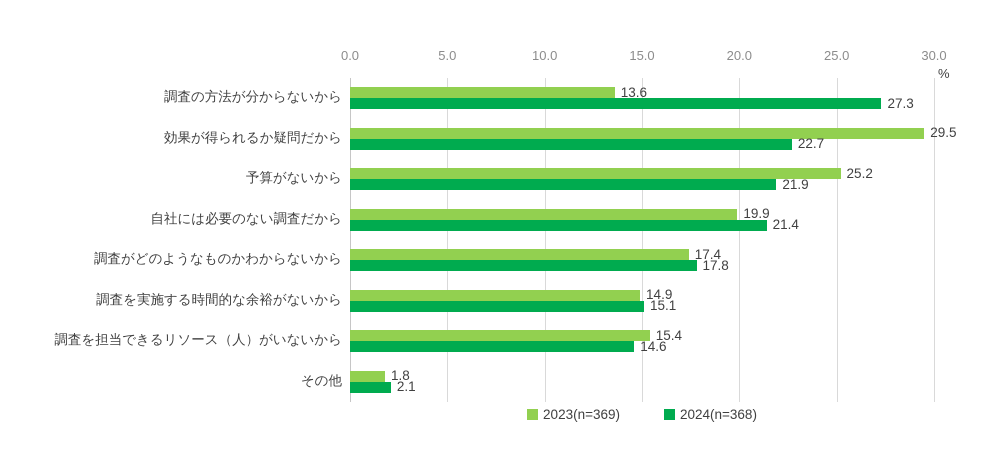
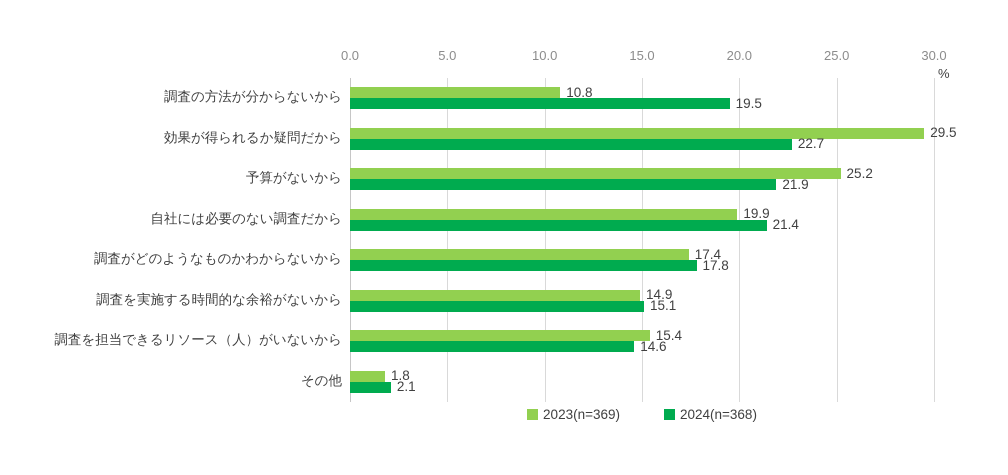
2023(n=369)/調査の方法が分からないから: 13.6 -> 10.8
2024(n=368)/調査の方法が分からないから: 27.3 -> 19.5
